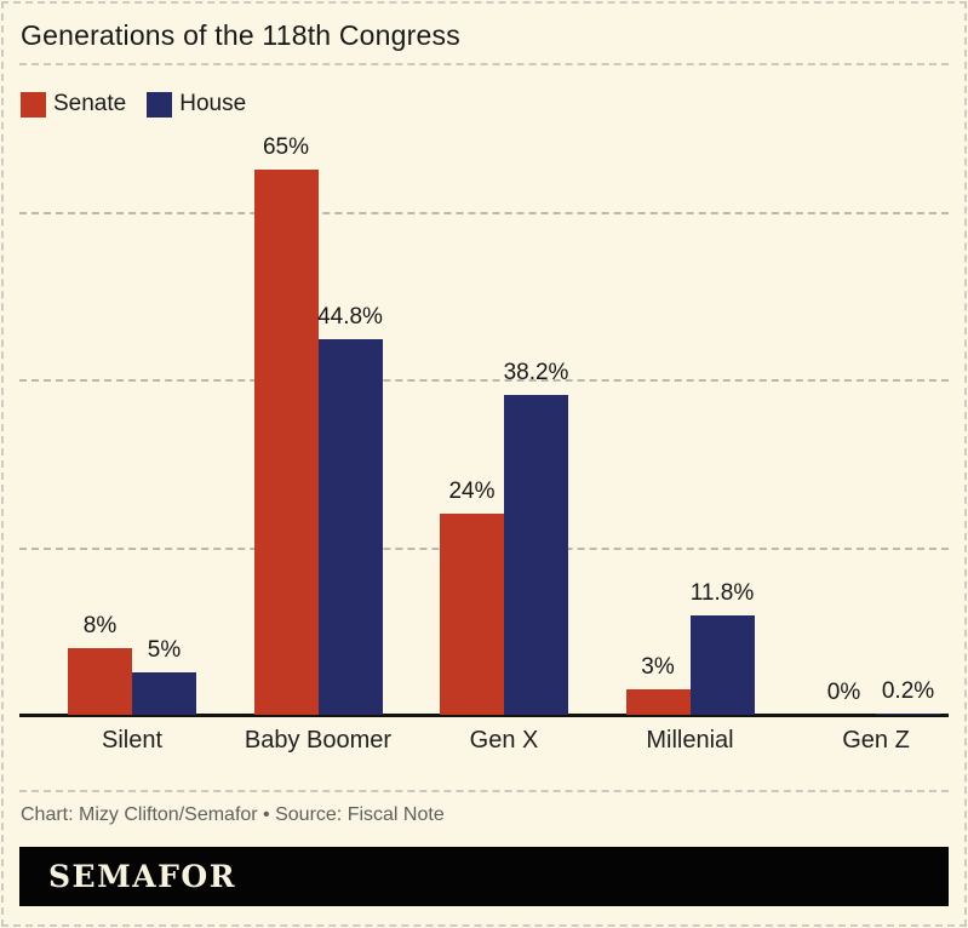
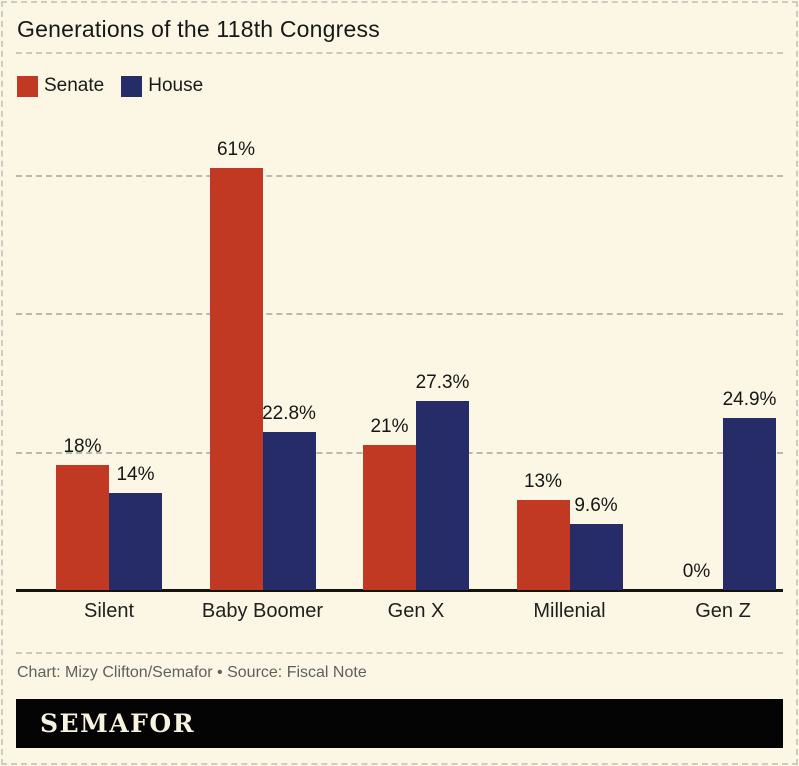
Senate/Silent: 8% -> 18%
House/Silent: 5% -> 14%
Senate/Baby Boomer: 65% -> 61%
House/Baby Boomer: 44.8% -> 22.8%
Senate/Gen X: 24% -> 21%
House/Gen X: 38.2% -> 27.3%
Senate/Millenial: 3% -> 13%
House/Millenial: 11.8% -> 9.6%
House/Gen Z: 0.2% -> 24.9%
